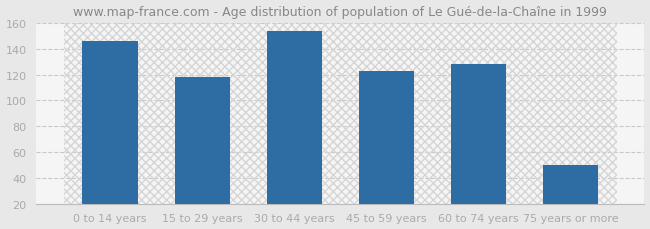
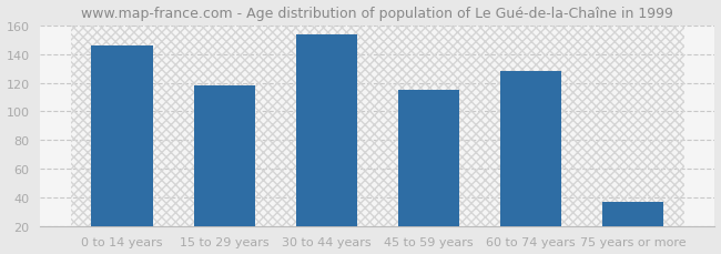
45 to 59 years: 123 -> 115
75 years or more: 50 -> 37
